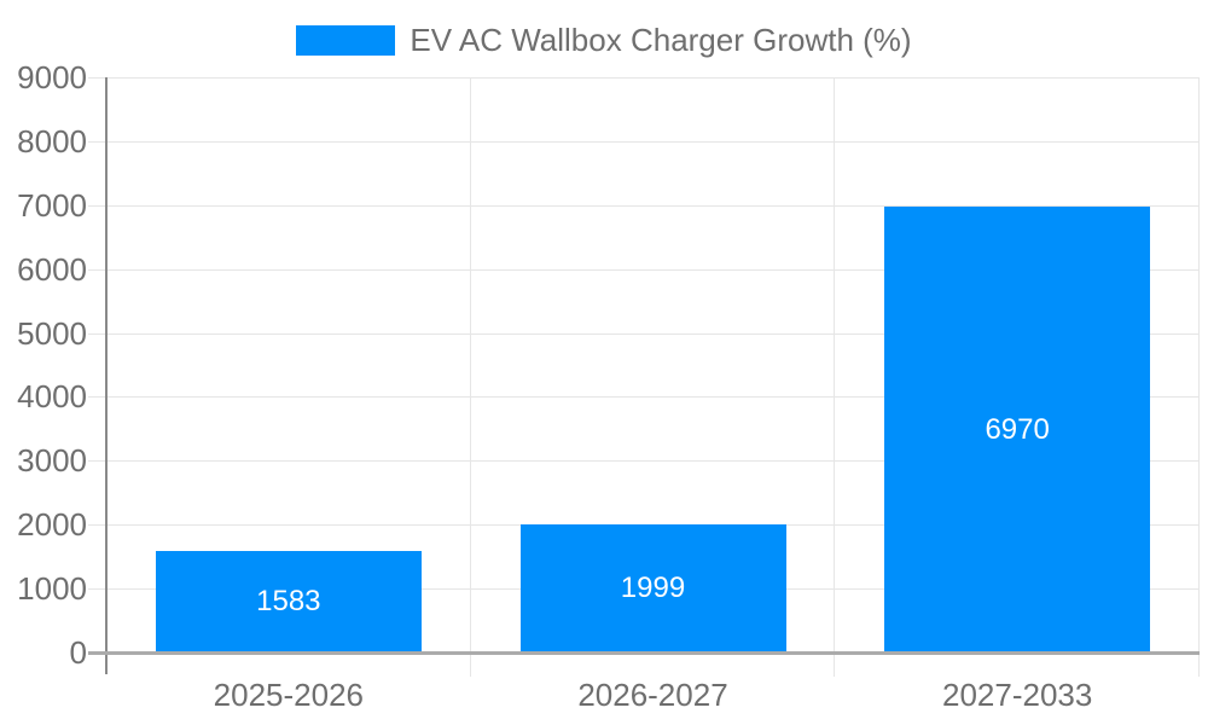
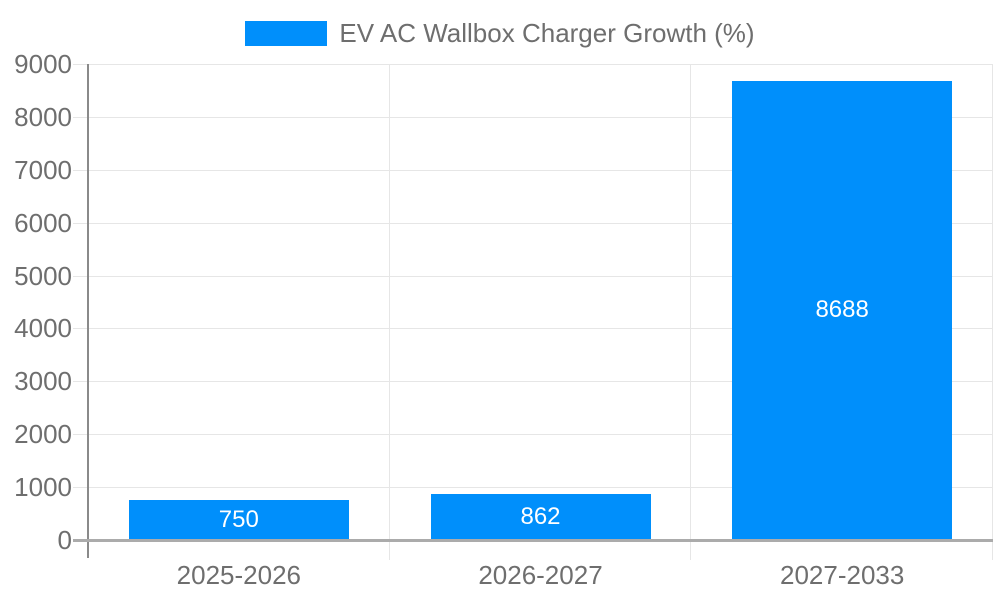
2025-2026: 1583 -> 750
2026-2027: 1999 -> 862
2027-2033: 6970 -> 8688
